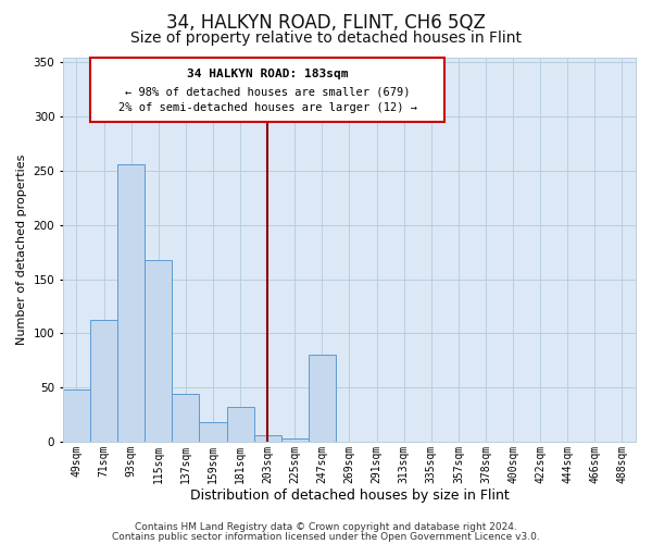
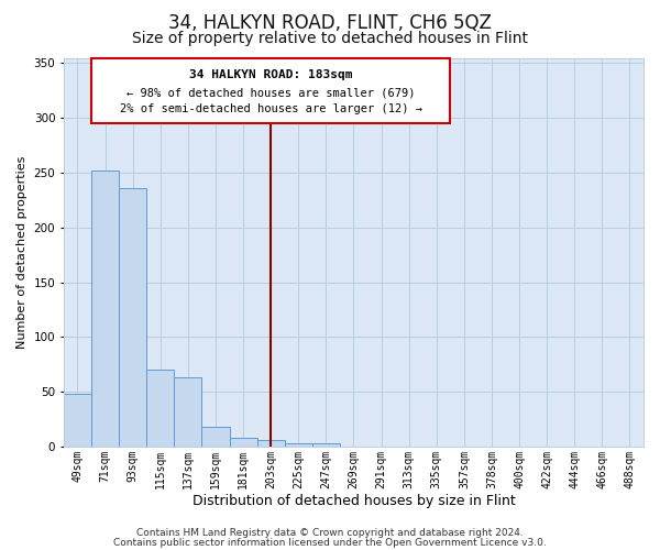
71sqm: 112 -> 252
93sqm: 256 -> 236
115sqm: 168 -> 70
137sqm: 44 -> 63
181sqm: 32 -> 8
247sqm: 80 -> 3
